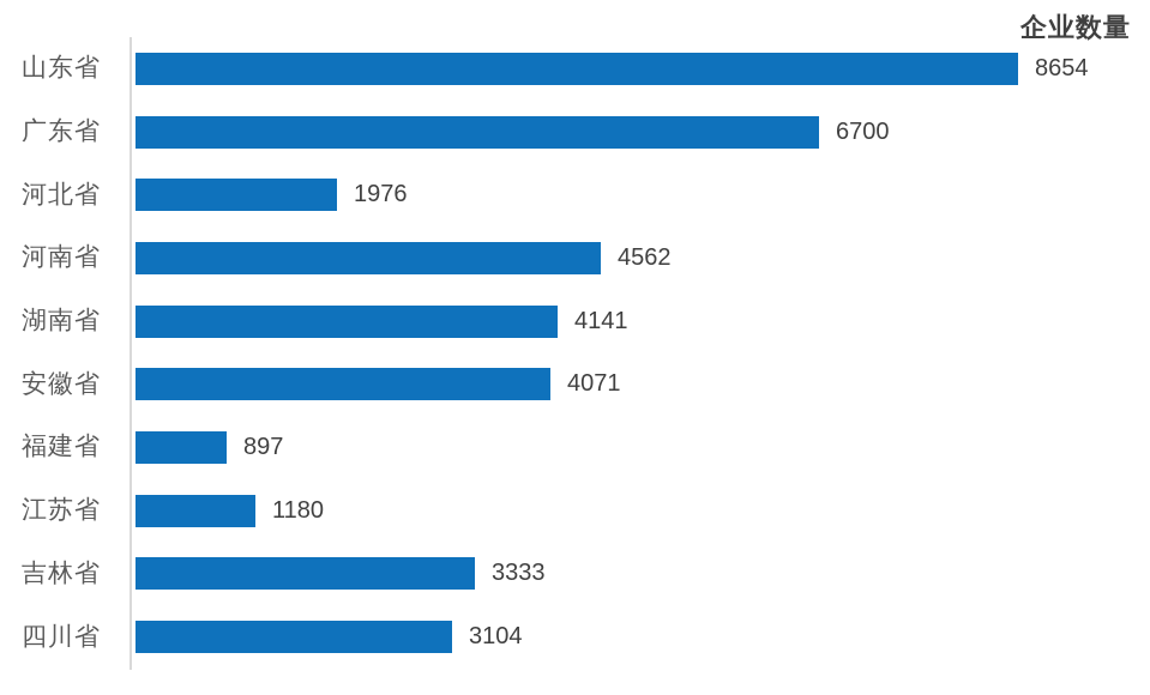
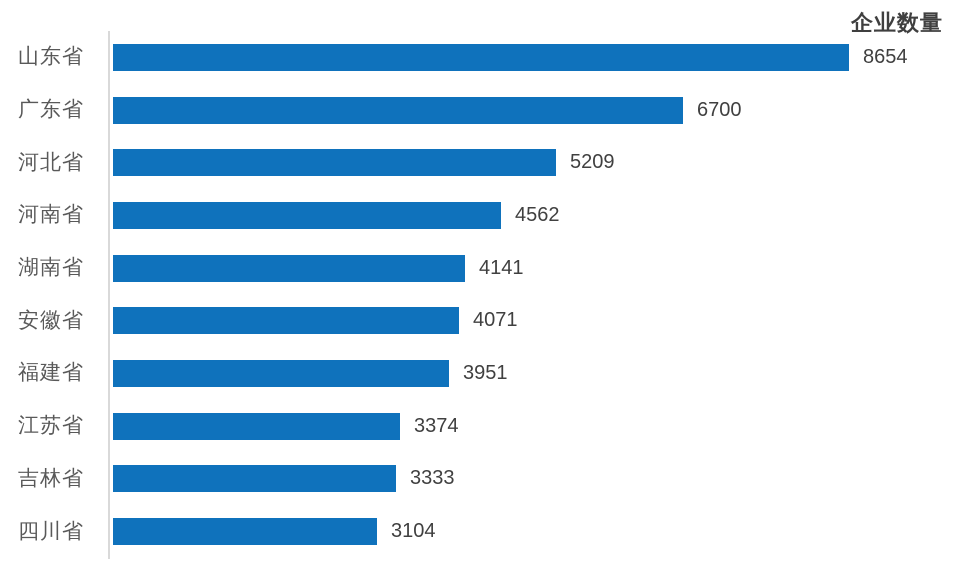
河北省: 1976 -> 5209
福建省: 897 -> 3951
江苏省: 1180 -> 3374
